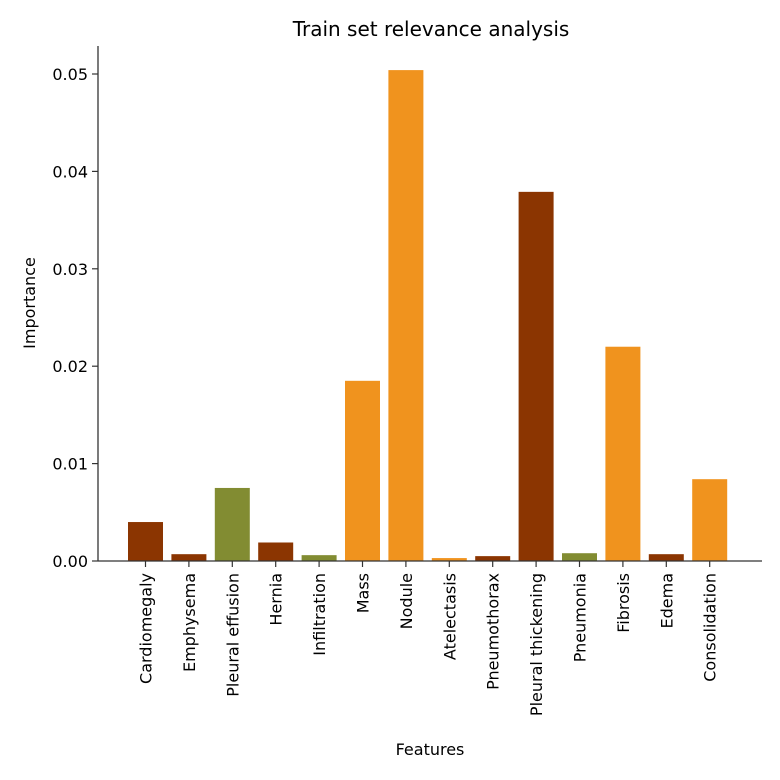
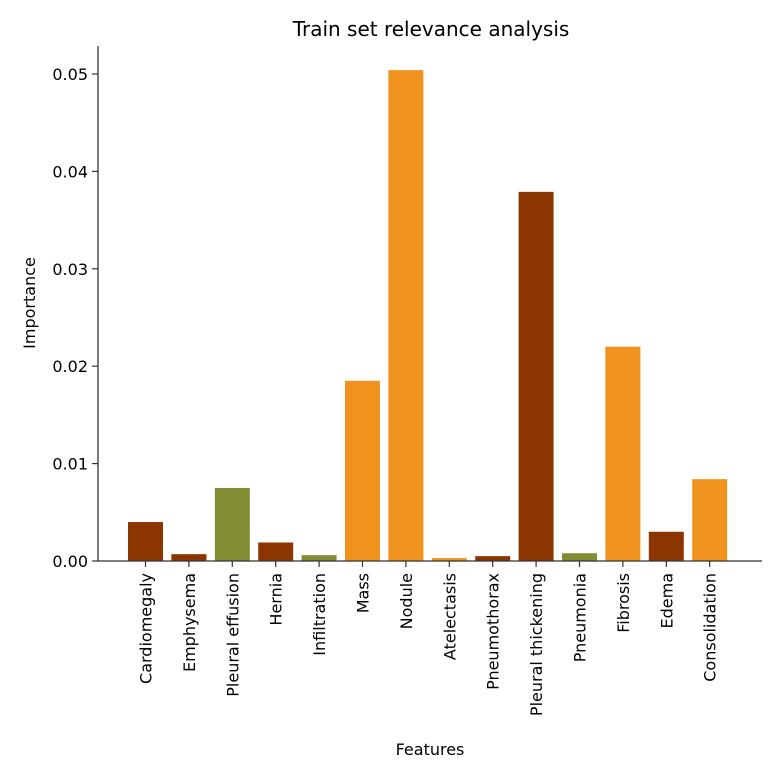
Edema: 0.001 -> 0.003
